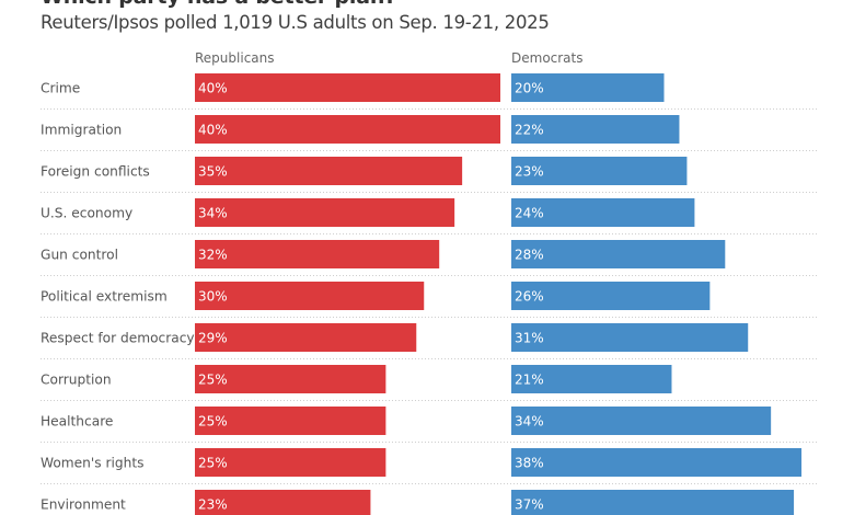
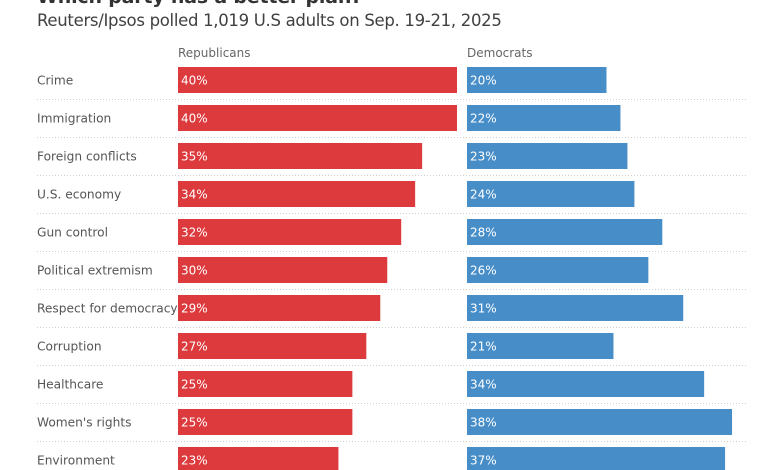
Republicans/Corruption: 25% -> 27%
